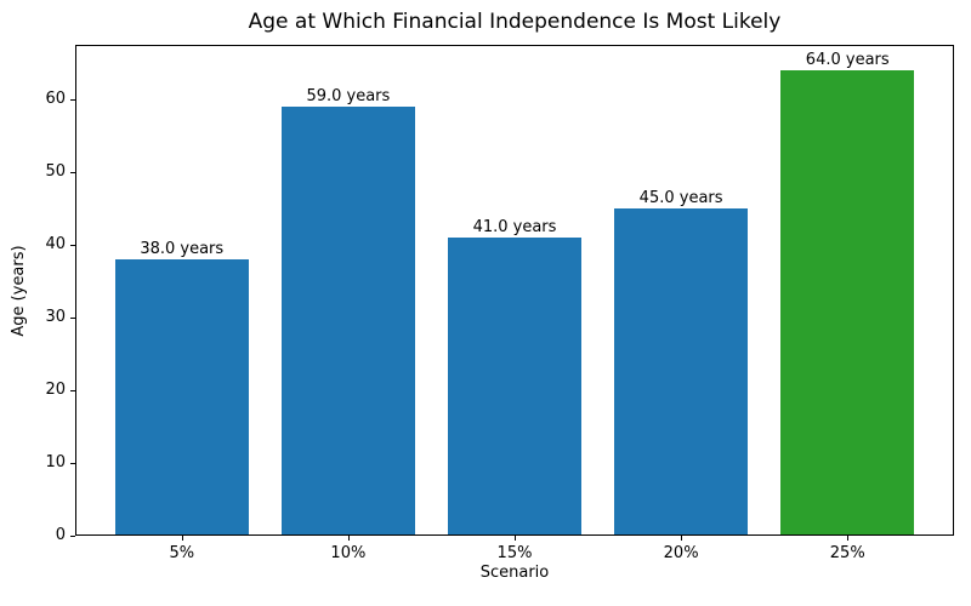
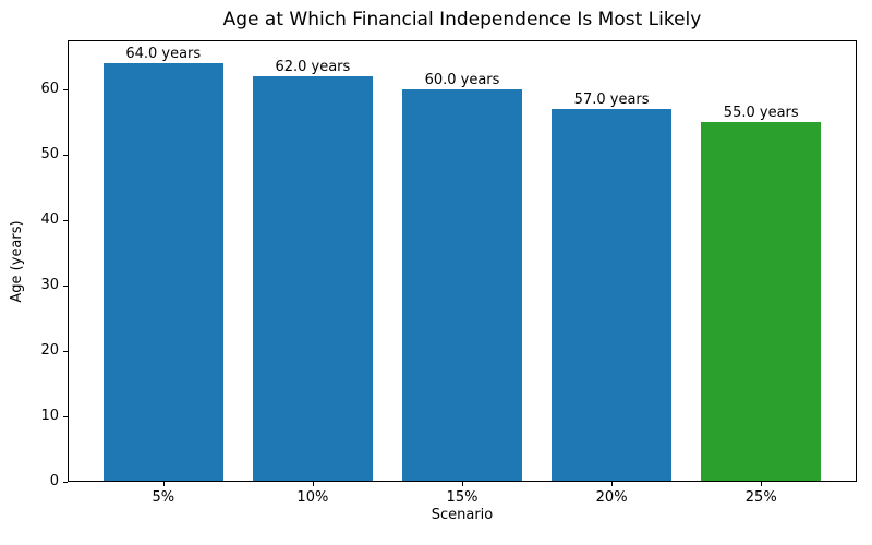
5%: 38.0 -> 64.0
10%: 59.0 -> 62.0
15%: 41.0 -> 60.0
20%: 45.0 -> 57.0
25%: 64.0 -> 55.0
